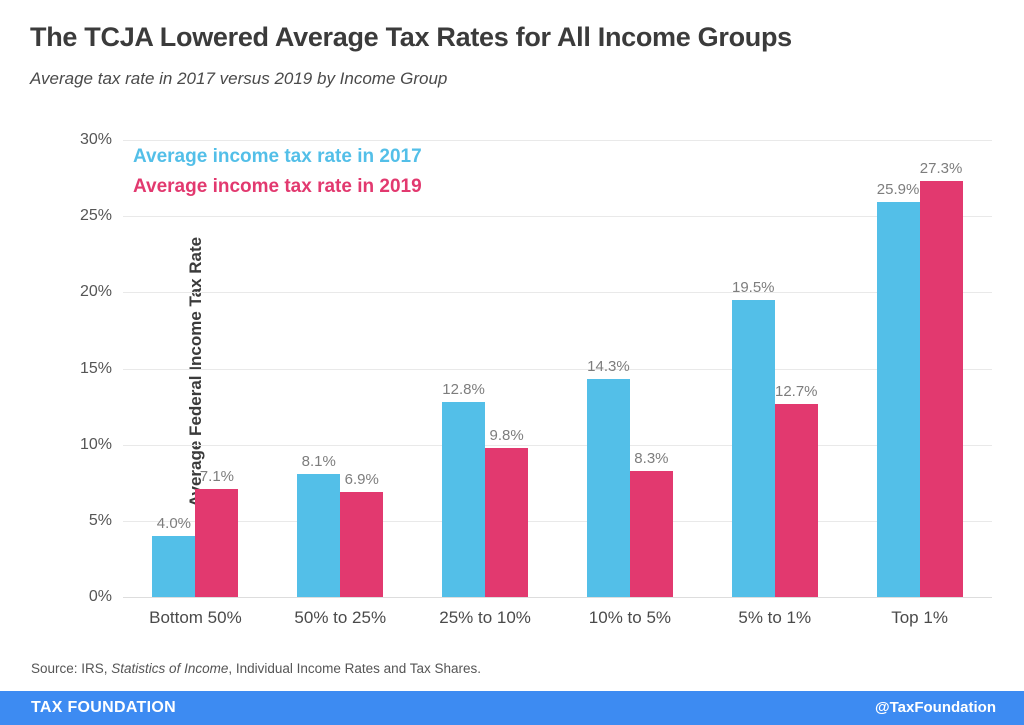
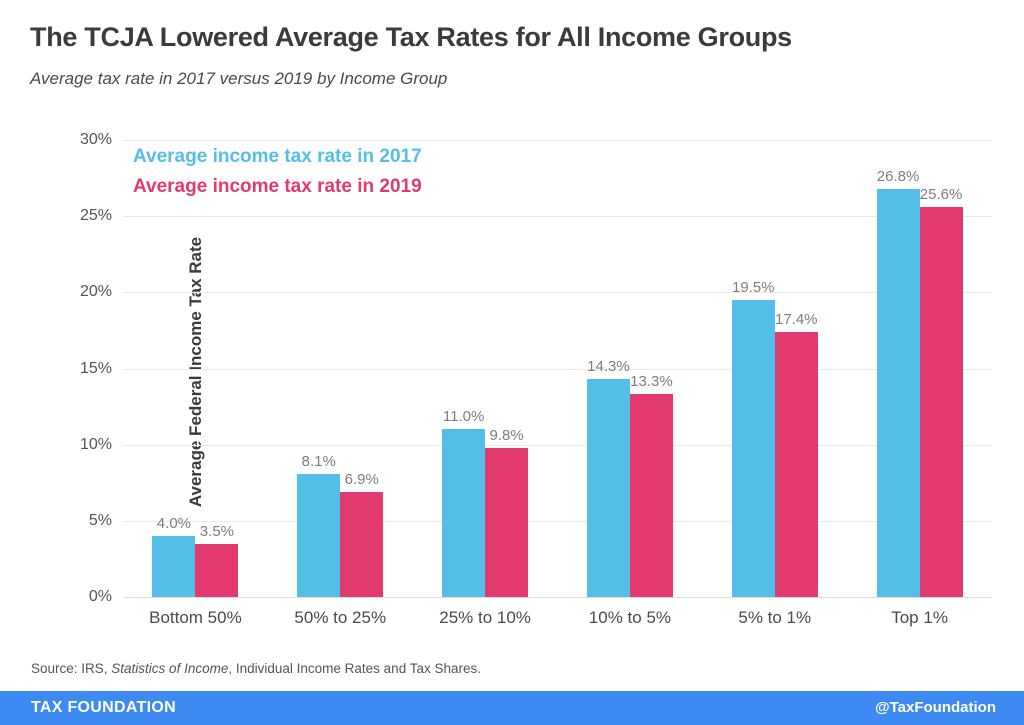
Average income tax rate in 2019/Bottom 50%: 7.1% -> 3.5%
Average income tax rate in 2017/25% to 10%: 12.8% -> 11.0%
Average income tax rate in 2019/10% to 5%: 8.3% -> 13.3%
Average income tax rate in 2019/5% to 1%: 12.7% -> 17.4%
Average income tax rate in 2017/Top 1%: 25.9% -> 26.8%
Average income tax rate in 2019/Top 1%: 27.3% -> 25.6%
